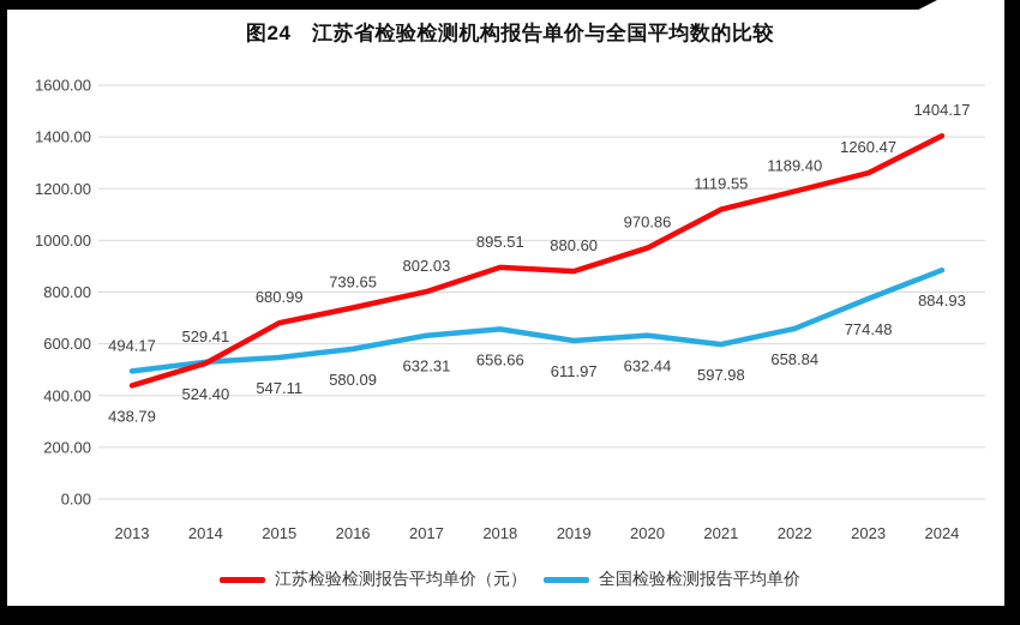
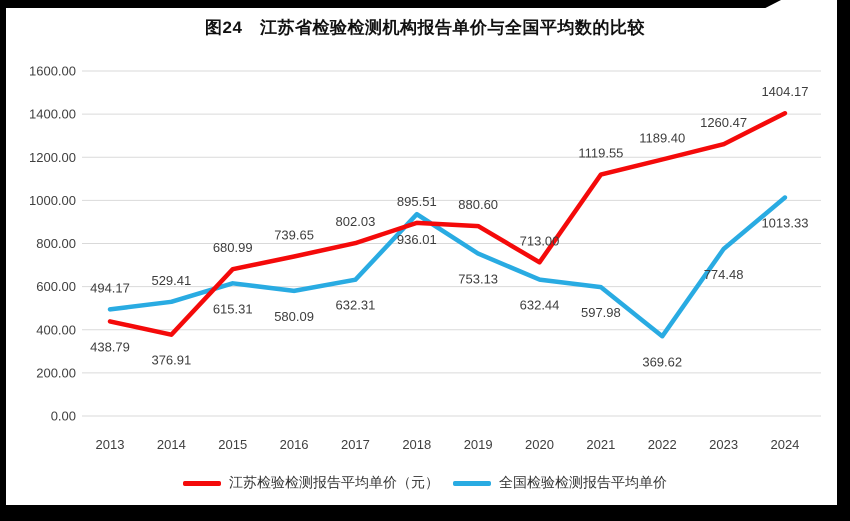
江苏检验检测报告平均单价（元）/2014: 524.40 -> 376.91
全国检验检测报告平均单价/2015: 547.11 -> 615.31
全国检验检测报告平均单价/2018: 656.66 -> 936.01
全国检验检测报告平均单价/2019: 611.97 -> 753.13
江苏检验检测报告平均单价（元）/2020: 970.86 -> 713.00
全国检验检测报告平均单价/2022: 658.84 -> 369.62
全国检验检测报告平均单价/2024: 884.93 -> 1013.33
